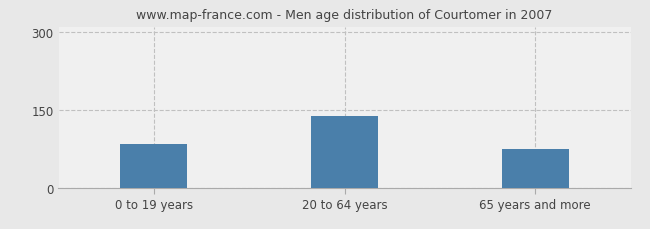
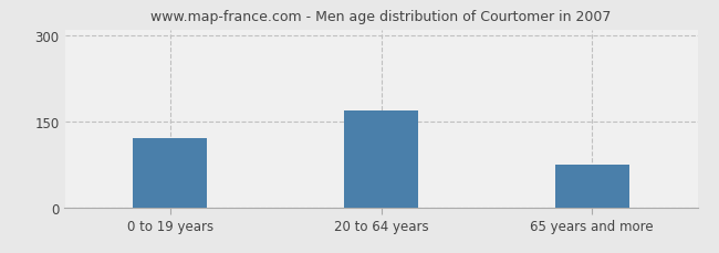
0 to 19 years: 84 -> 120
20 to 64 years: 138 -> 168
